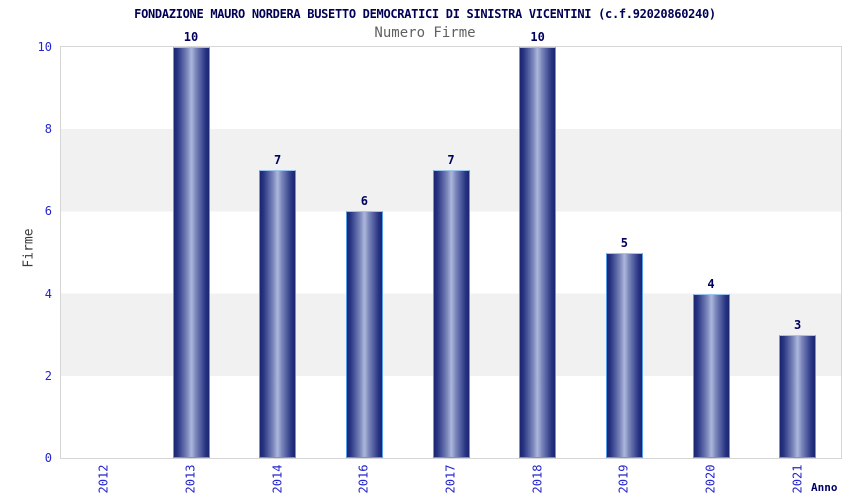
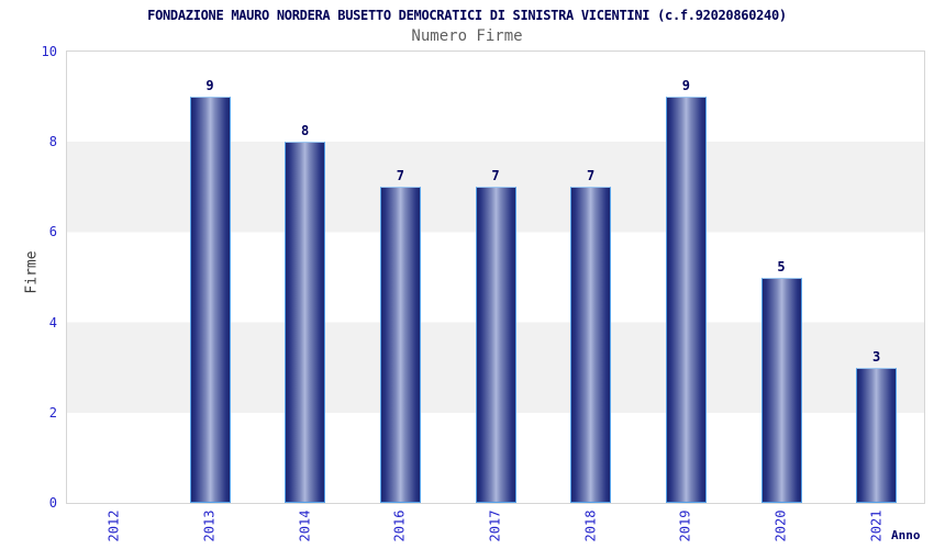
2013: 10 -> 9
2014: 7 -> 8
2016: 6 -> 7
2018: 10 -> 7
2019: 5 -> 9
2020: 4 -> 5
